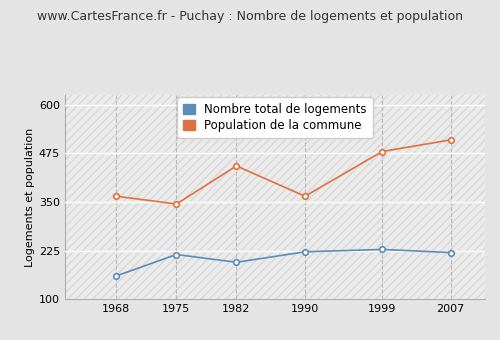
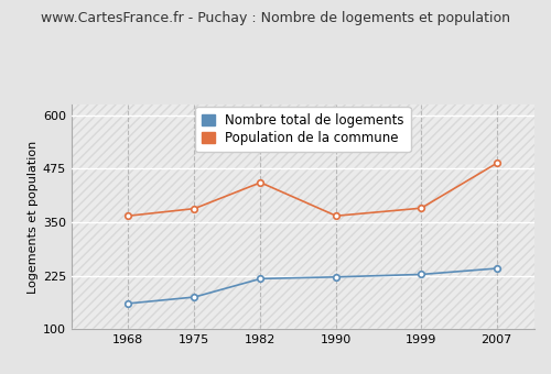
Nombre total de logements/1975: 215 -> 175
Population de la commune/1975: 345 -> 382
Nombre total de logements/1982: 195 -> 218
Population de la commune/1999: 480 -> 383
Nombre total de logements/2007: 220 -> 242
Population de la commune/2007: 510 -> 488
